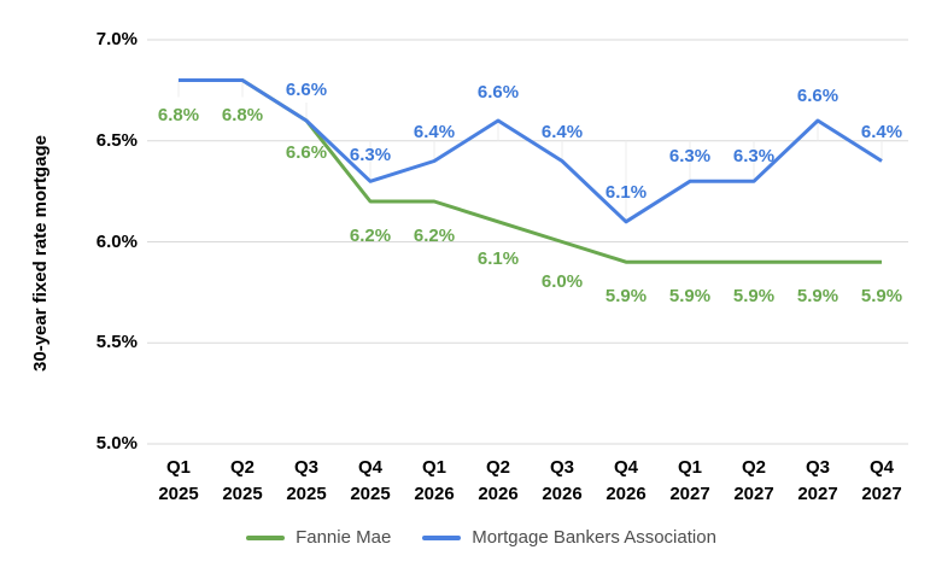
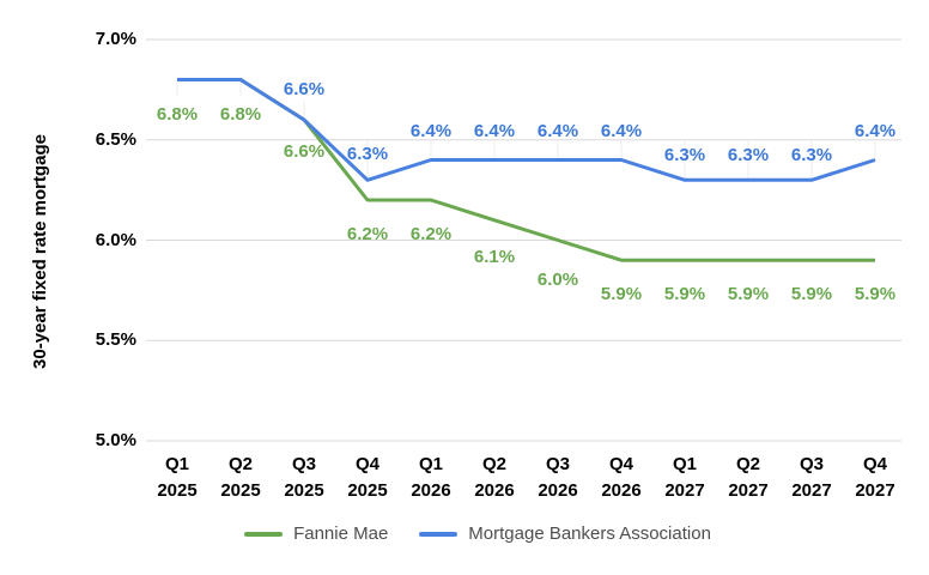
Mortgage Bankers Association/Q2 2026: 6.6% -> 6.4%
Mortgage Bankers Association/Q4 2026: 6.1% -> 6.4%
Mortgage Bankers Association/Q3 2027: 6.6% -> 6.3%
